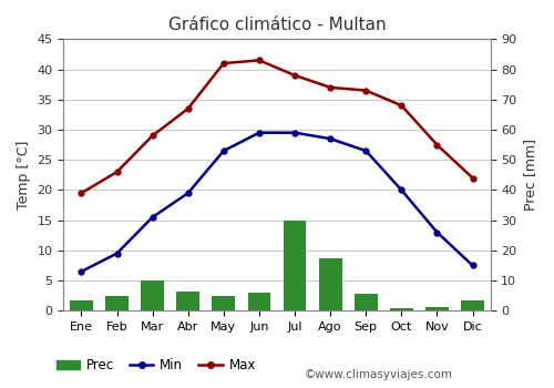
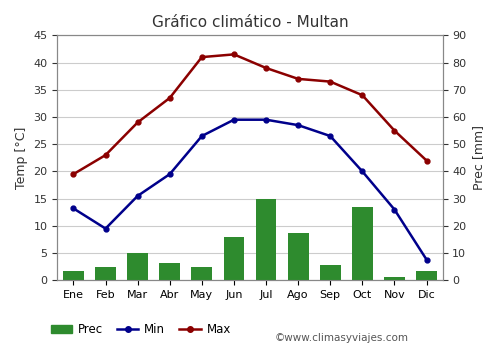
Min/Ene: 6.5 -> 13.2
Prec/Jun: 6.0 -> 16.0
Prec/Oct: 1.0 -> 27.0
Min/Dic: 7.5 -> 3.8
